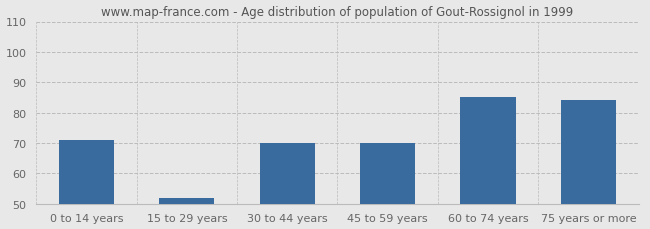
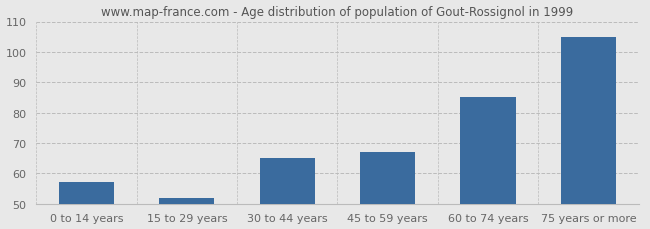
0 to 14 years: 71 -> 57
30 to 44 years: 70 -> 65
45 to 59 years: 70 -> 67
75 years or more: 84 -> 105
